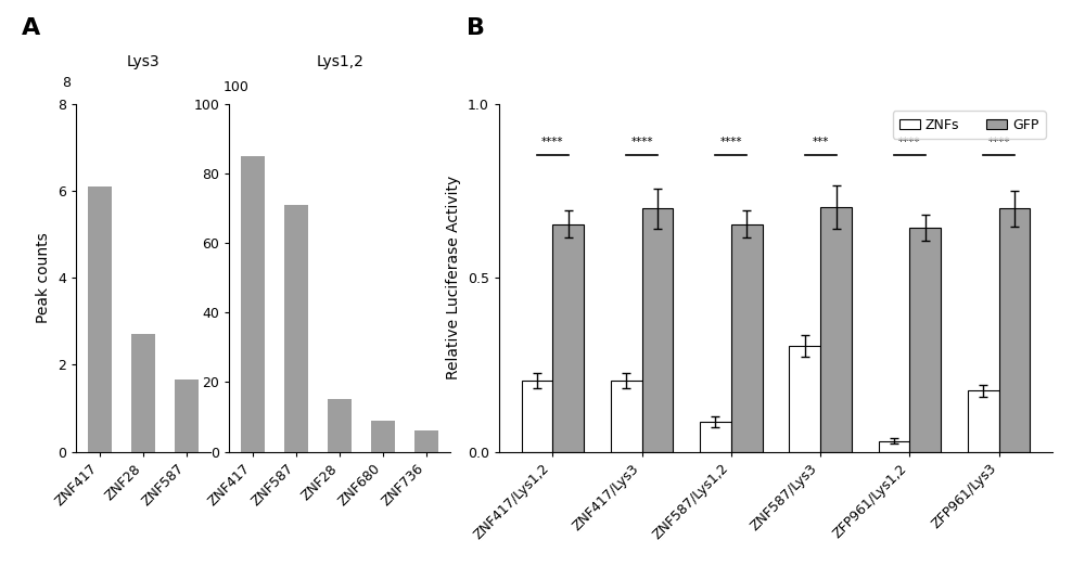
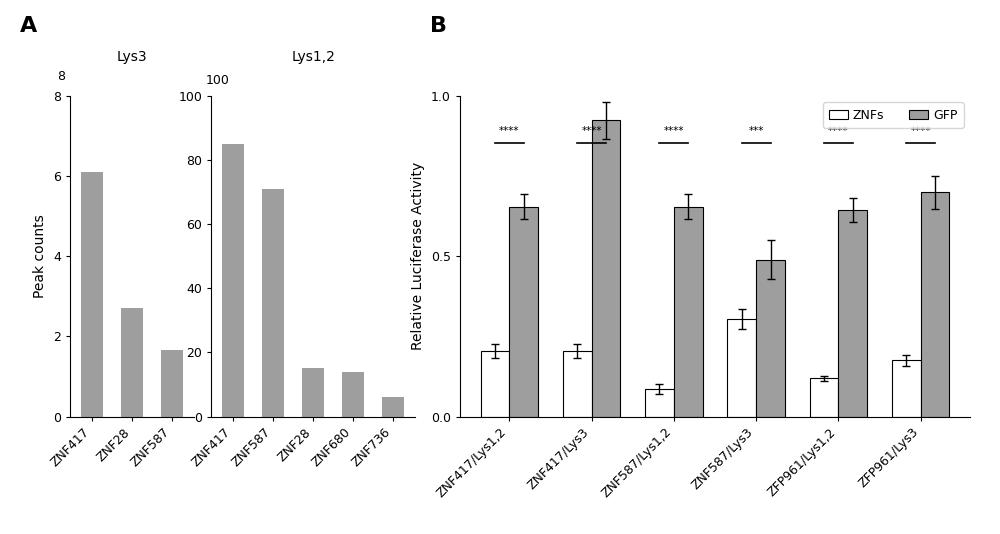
ZNF680: 9 -> 14
GFP/ZNF417/Lys3: 0.700 -> 0.925
GFP/ZNF587/Lys3: 0.705 -> 0.490
ZNFs/ZFP961/Lys1,2: 0.030 -> 0.120
